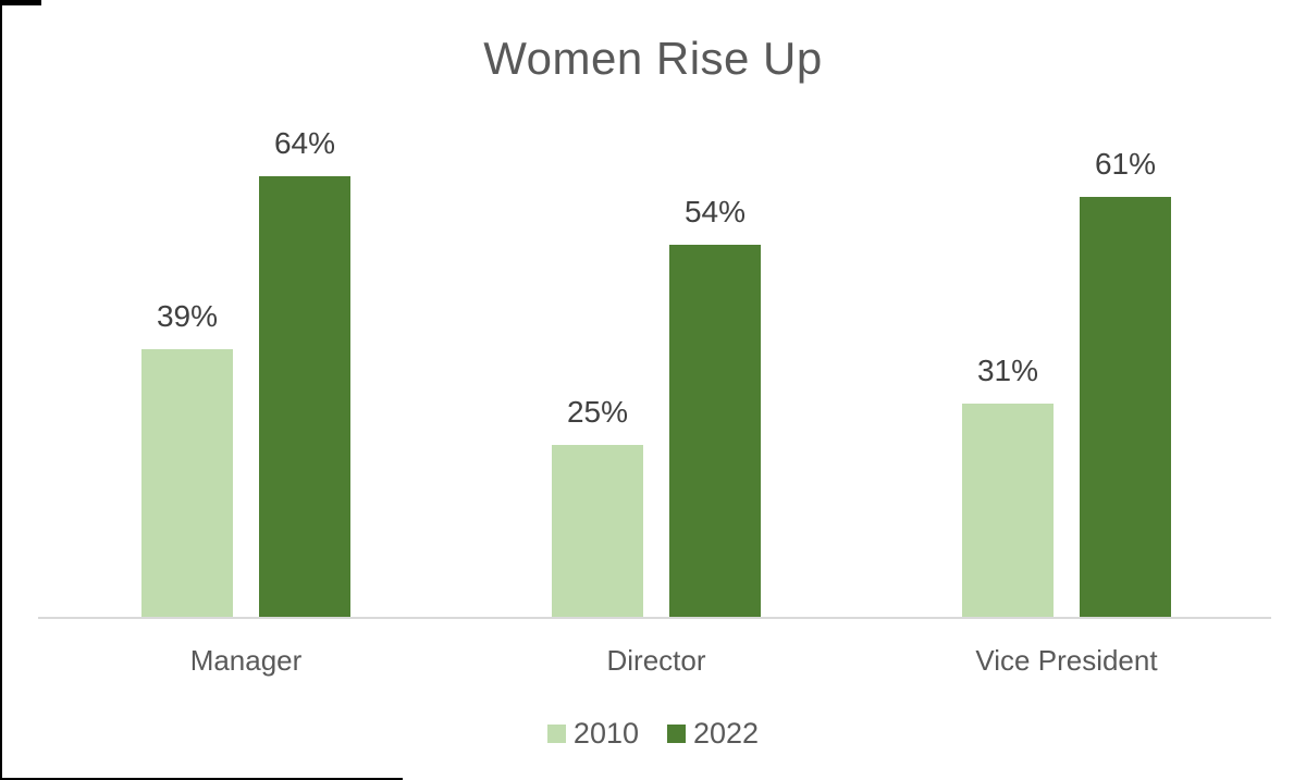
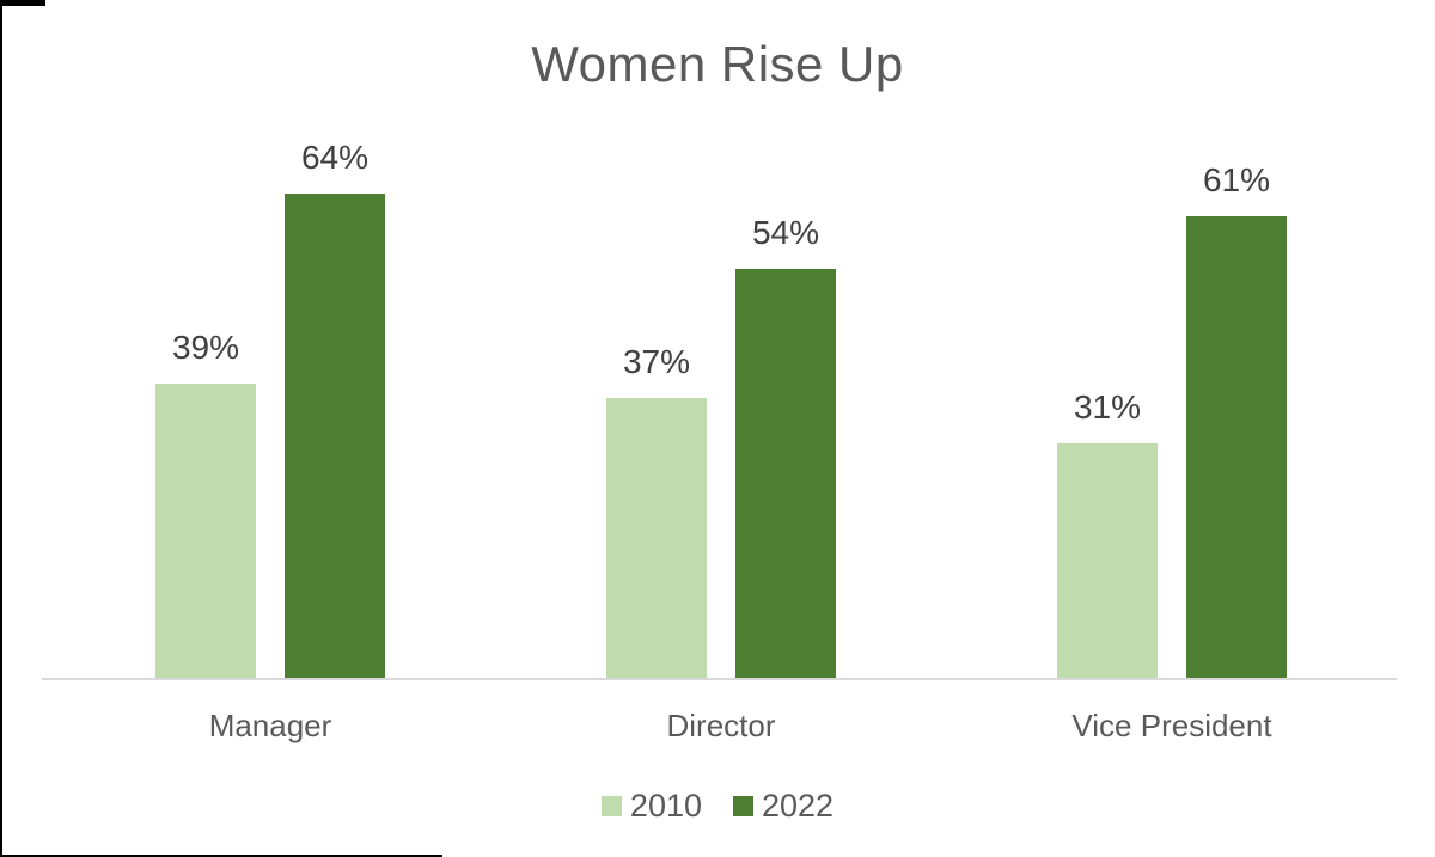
2010/Director: 25% -> 37%
